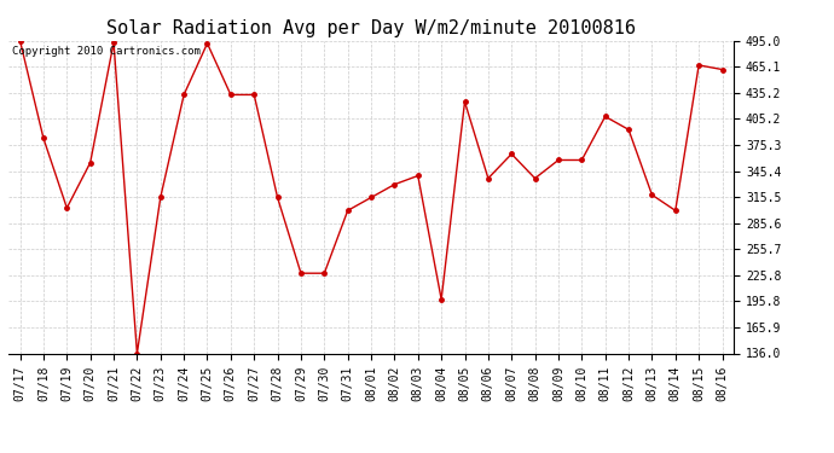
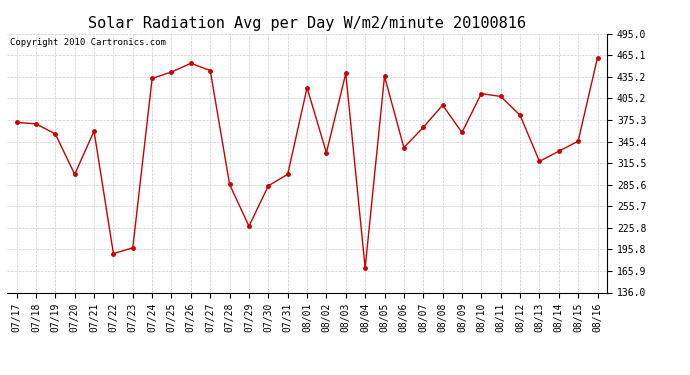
07/17: 495 -> 372
07/18: 383 -> 370
07/19: 303 -> 356
07/20: 355 -> 300
07/21: 493 -> 360
07/22: 136 -> 190
07/23: 315 -> 198
07/25: 492 -> 442
07/26: 433 -> 454
07/27: 433 -> 444
07/28: 315 -> 286
07/30: 228 -> 284
08/01: 315 -> 420
08/03: 340 -> 440
08/04: 198 -> 170
08/05: 425 -> 436
08/08: 337 -> 396
08/10: 358 -> 412
08/12: 393 -> 382
08/14: 300 -> 332
08/15: 467 -> 346
